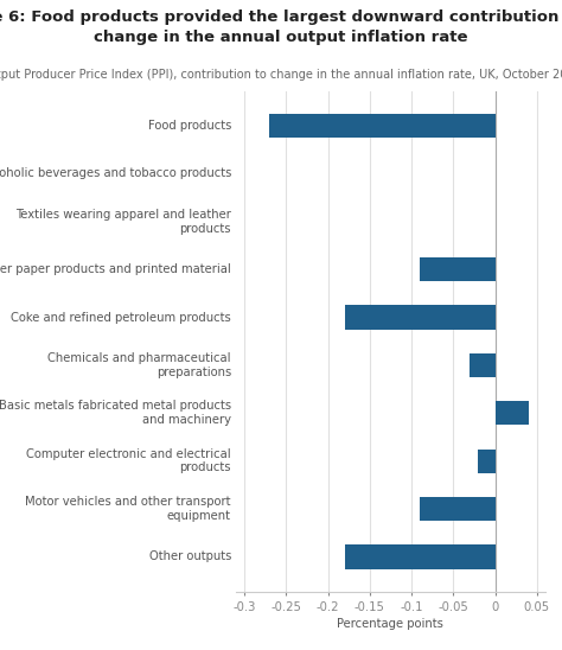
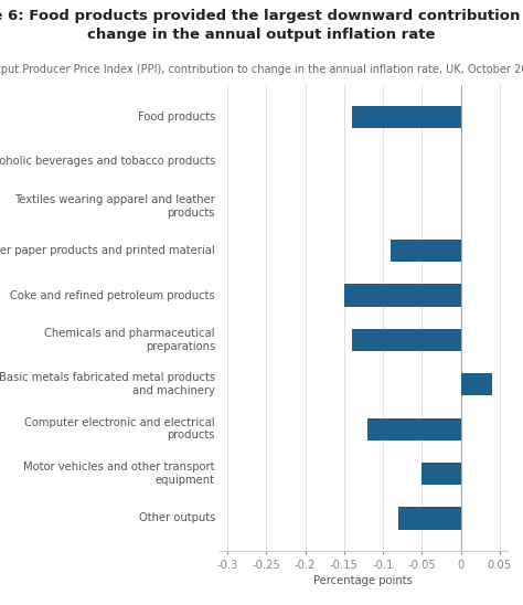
Food products: -0.27 -> -0.14
Coke and refined petroleum products: -0.18 -> -0.15
Chemicals and pharmaceutical preparations: -0.03 -> -0.14
Computer electronic and electrical products: -0.02 -> -0.12
Motor vehicles and other transport equipment: -0.09 -> -0.05
Other outputs: -0.18 -> -0.08
